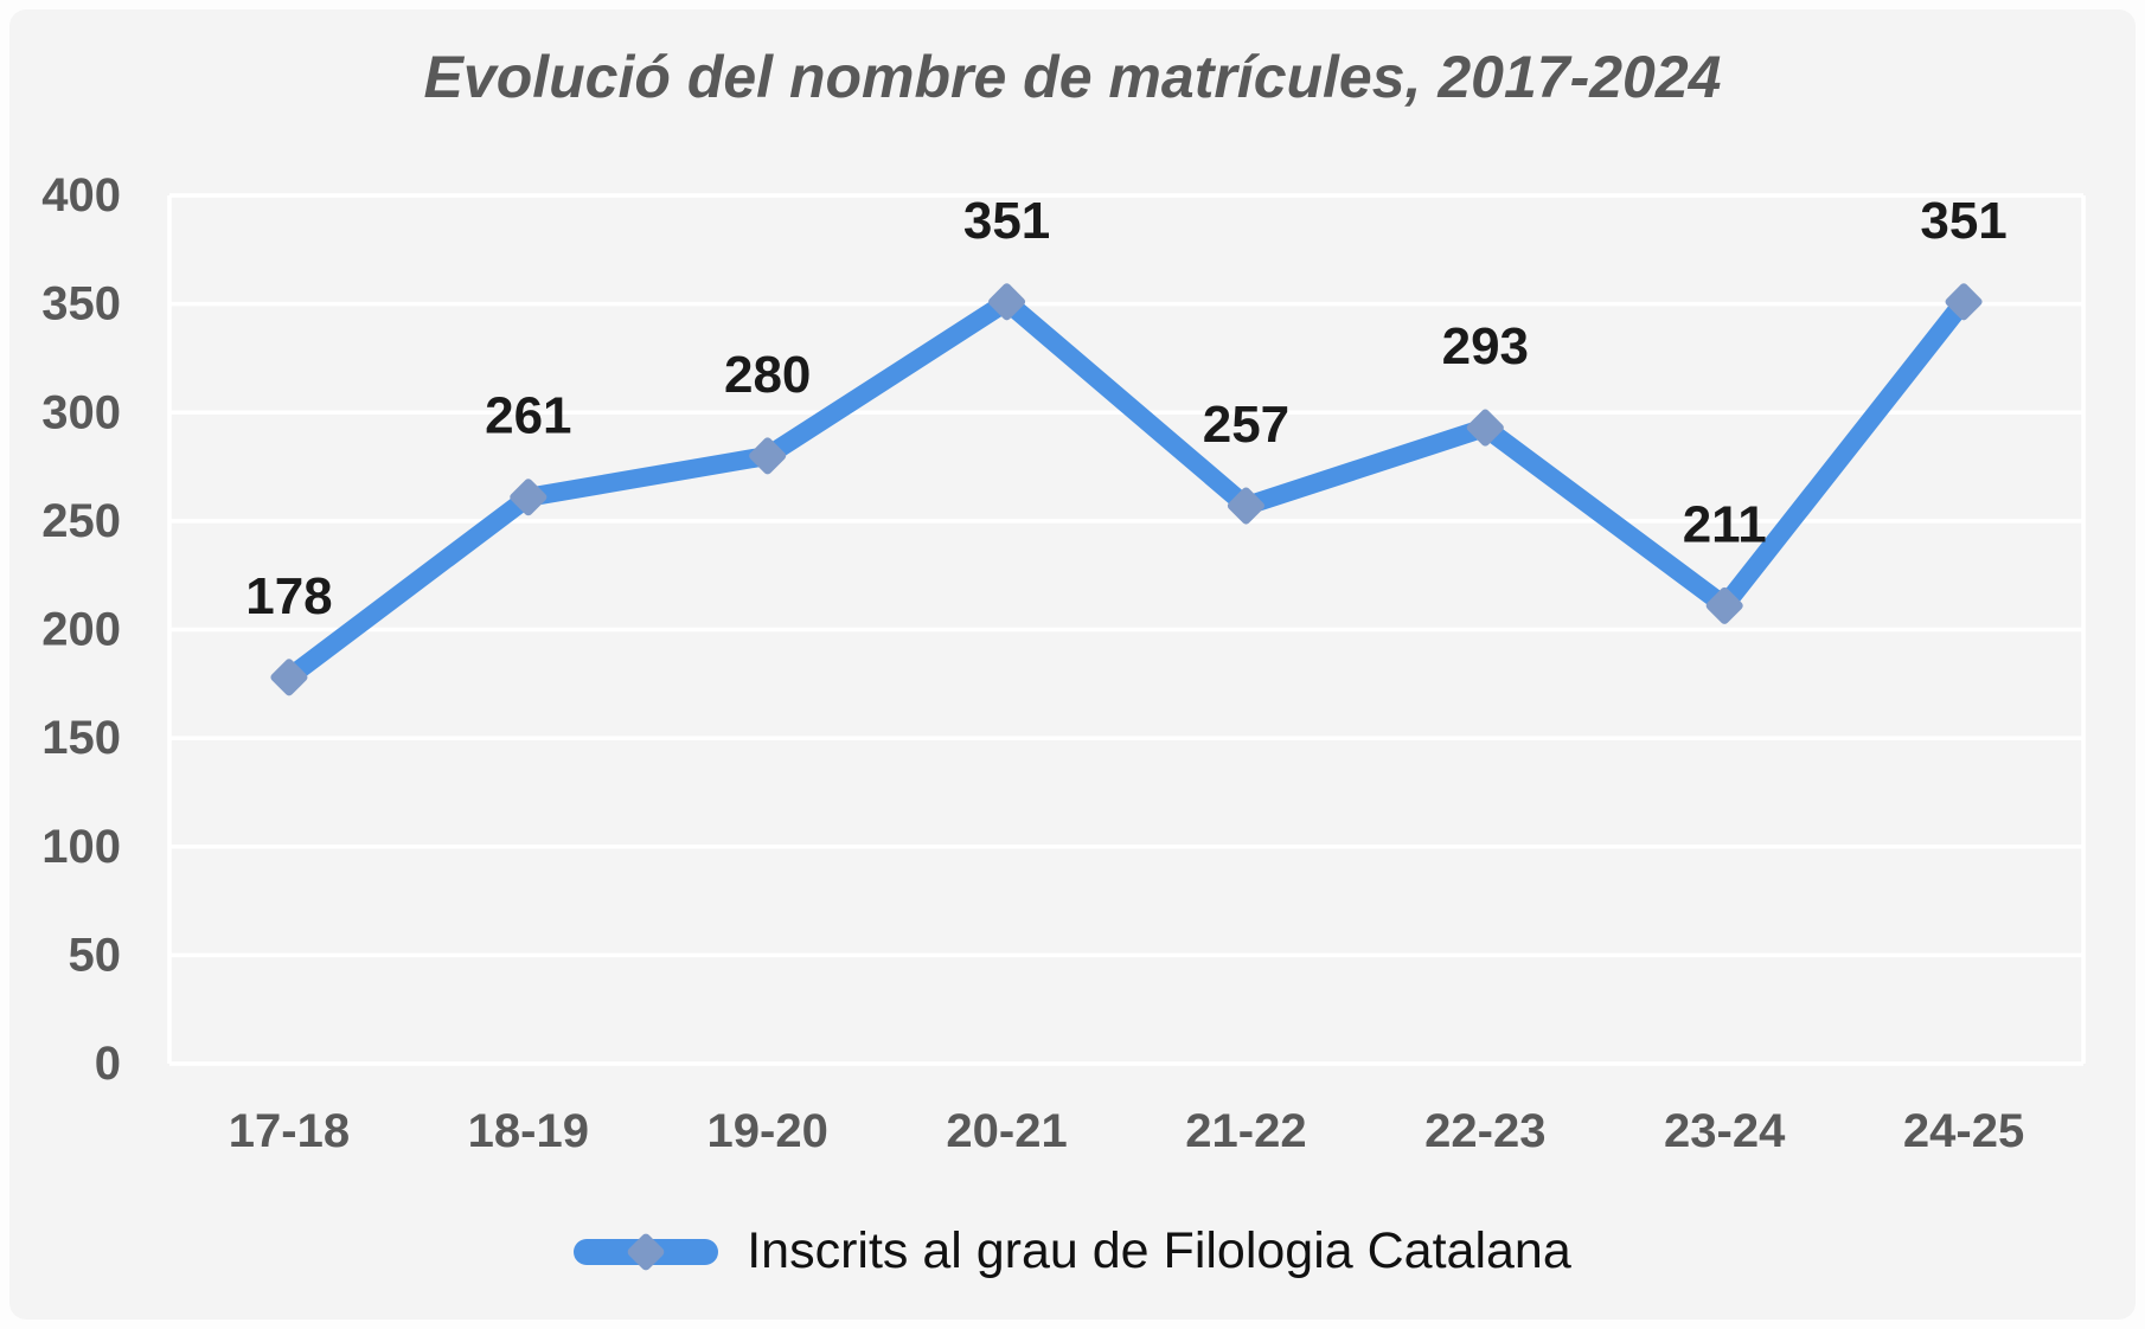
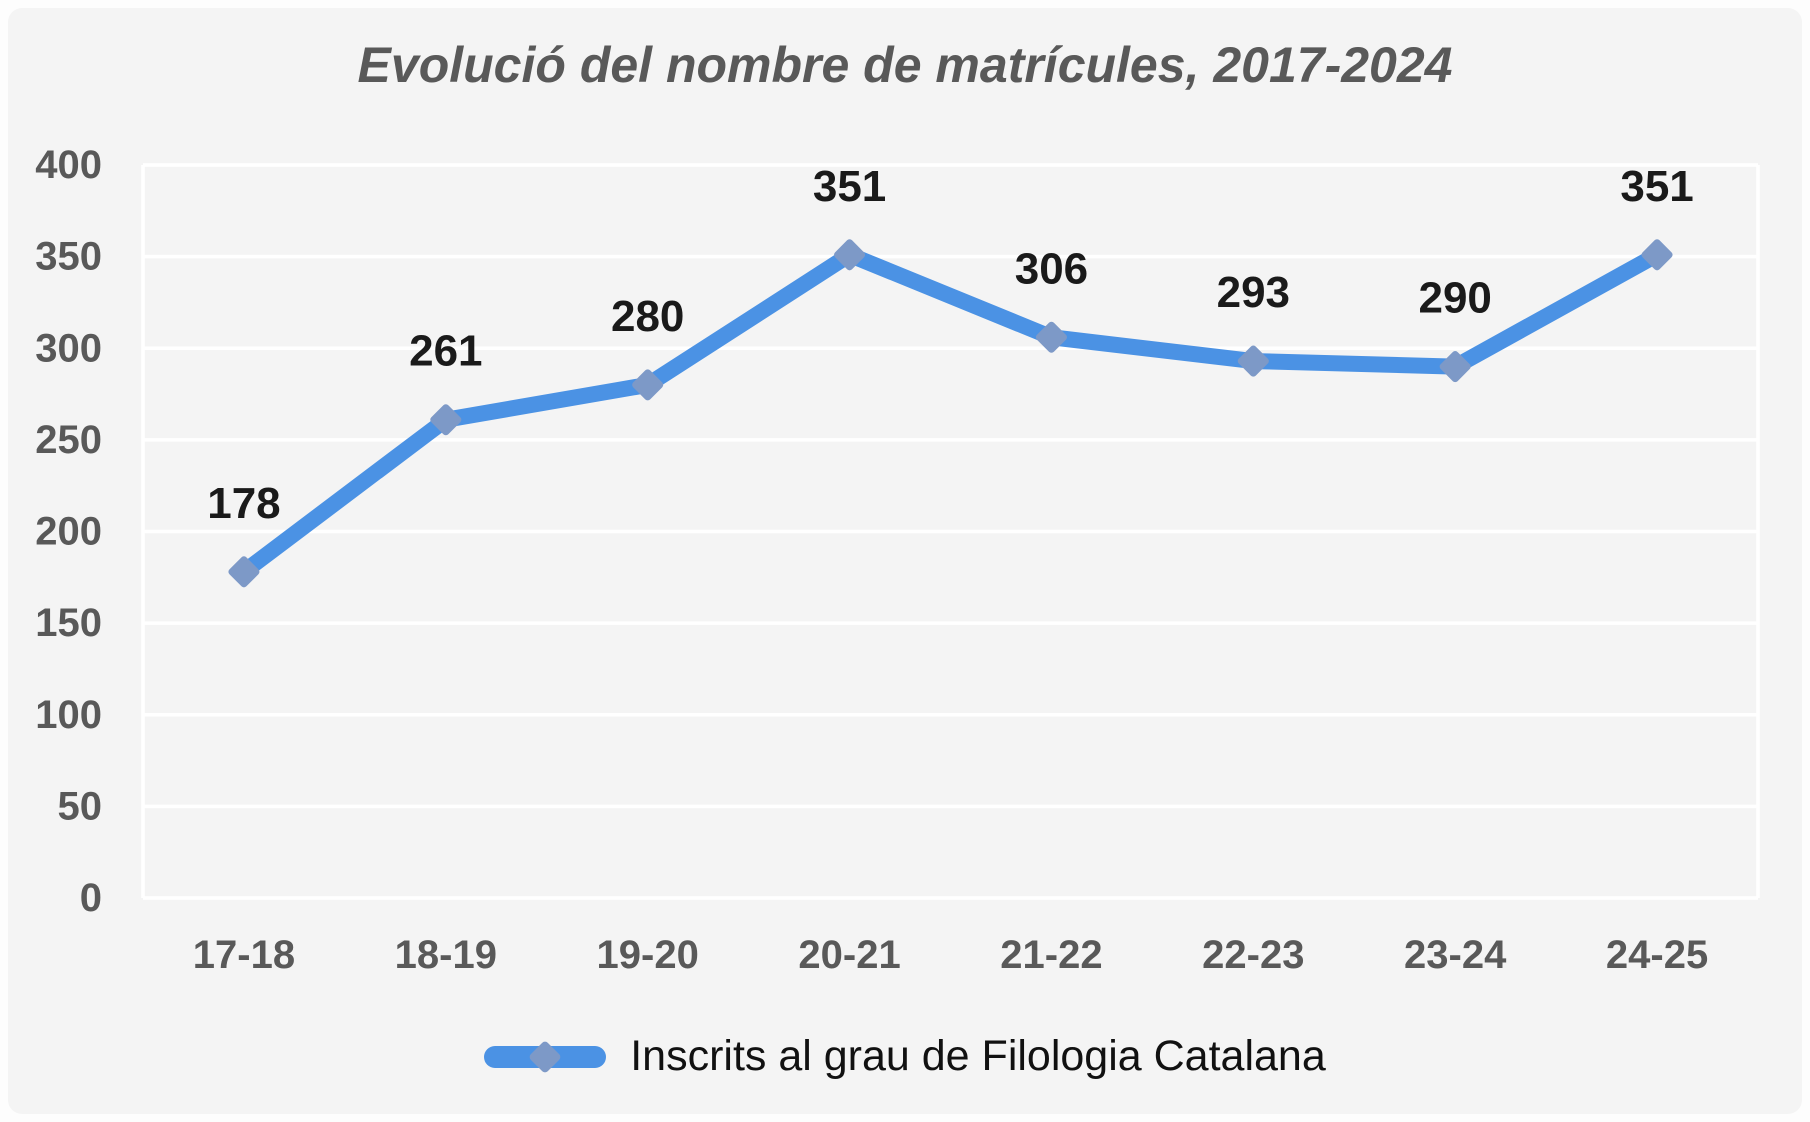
21-22: 257 -> 306
23-24: 211 -> 290
